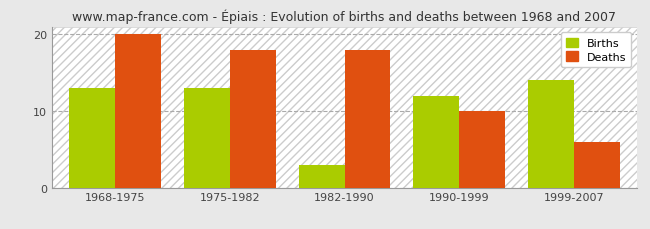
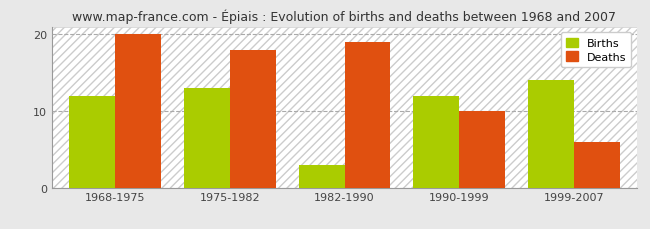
Births/1968-1975: 13 -> 12
Deaths/1982-1990: 18 -> 19
